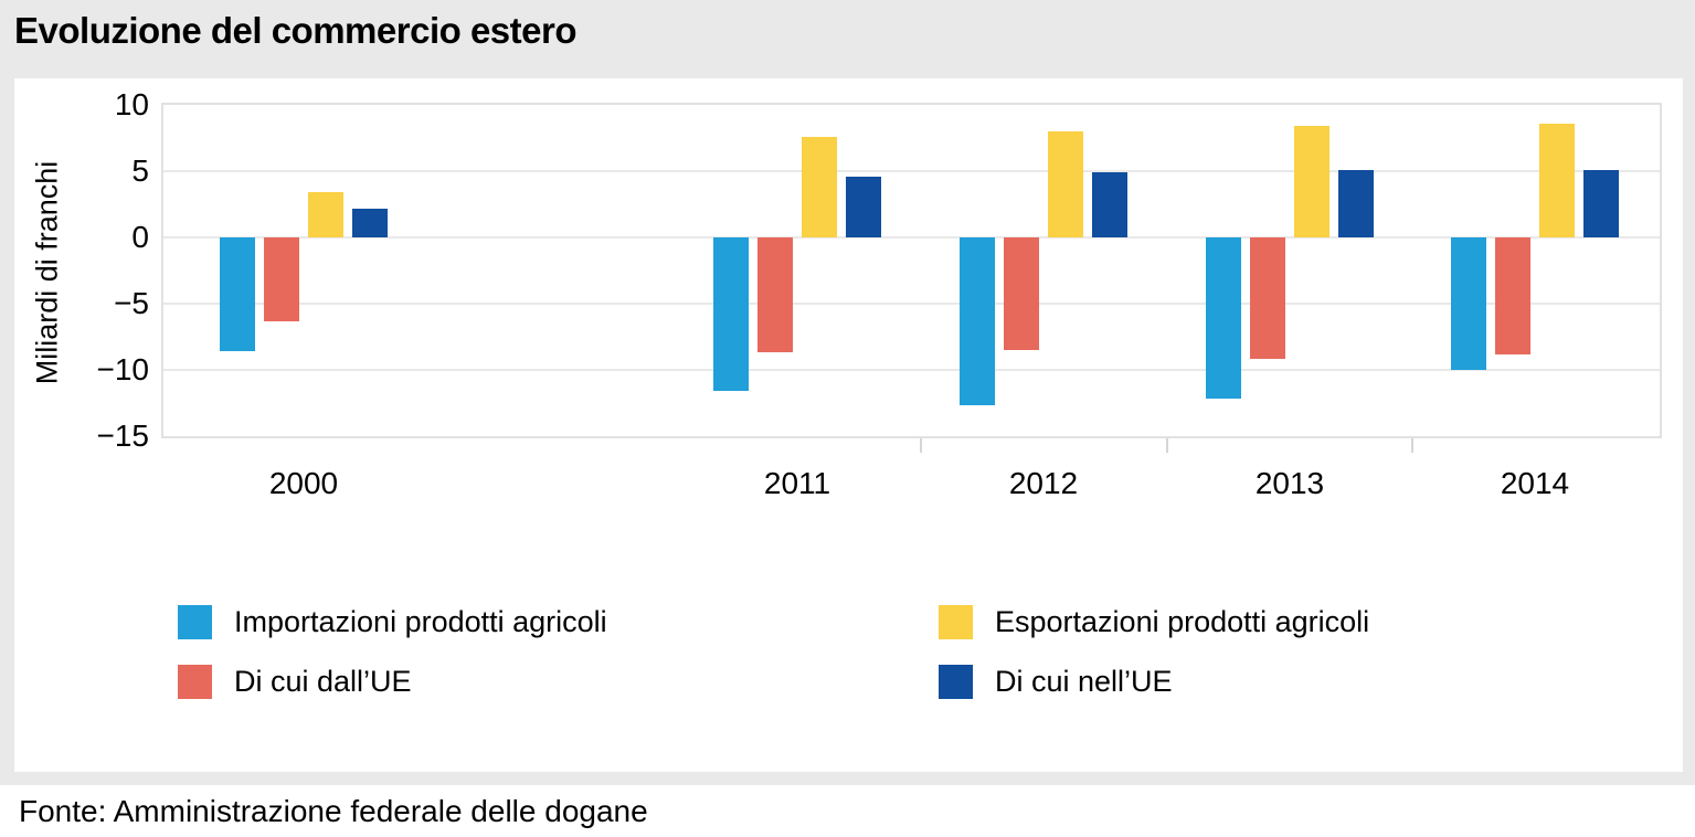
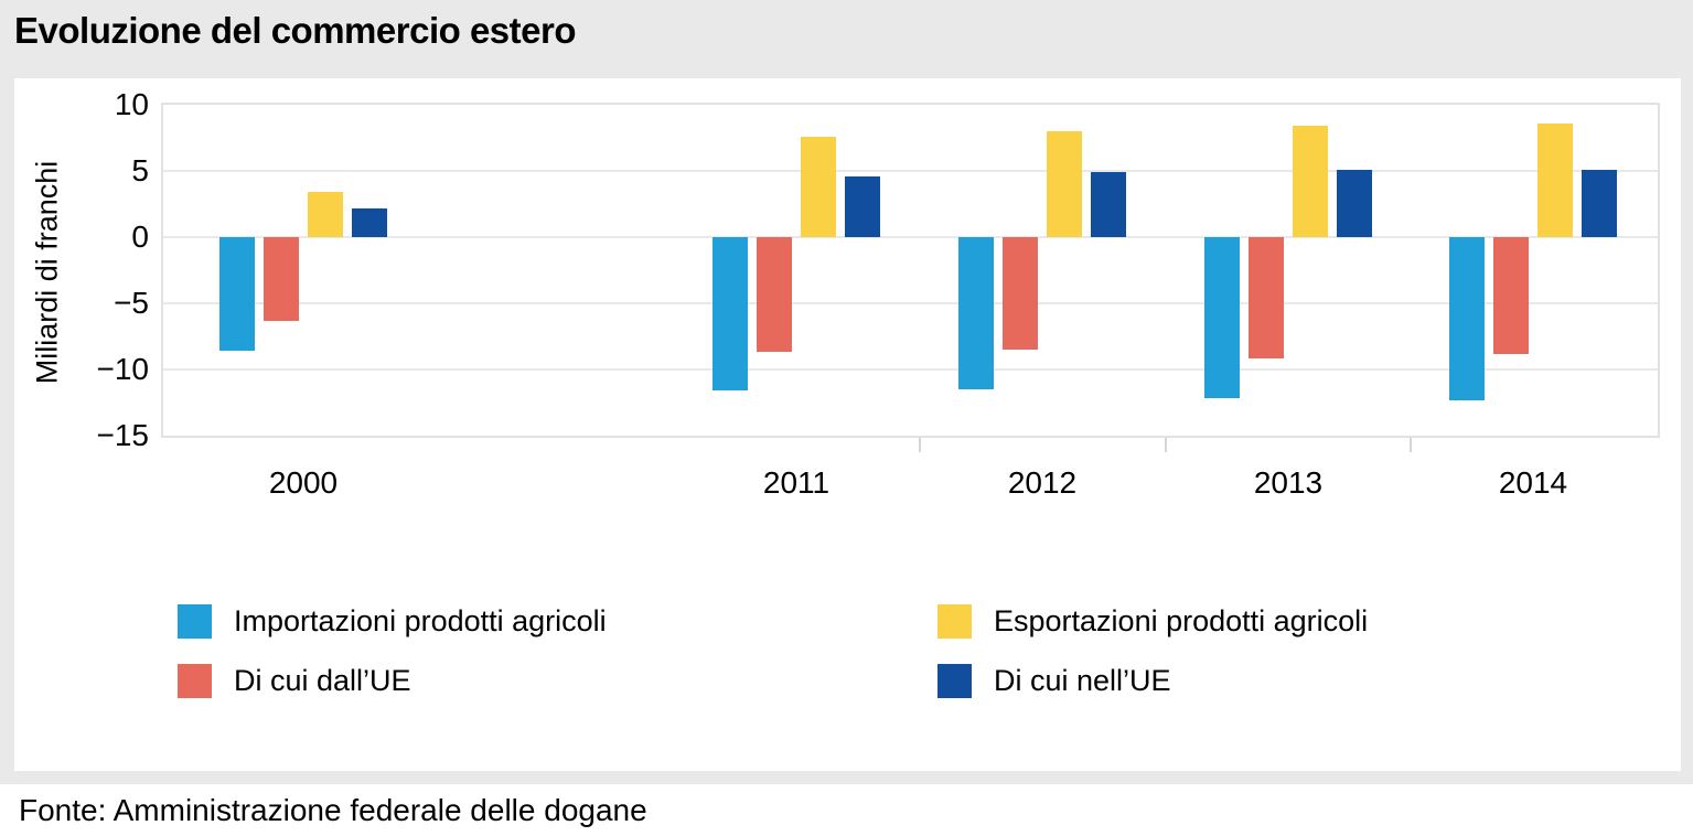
Importazioni prodotti agricoli/2012: -12.7 -> -11.5
Importazioni prodotti agricoli/2014: -10.0 -> -12.3
